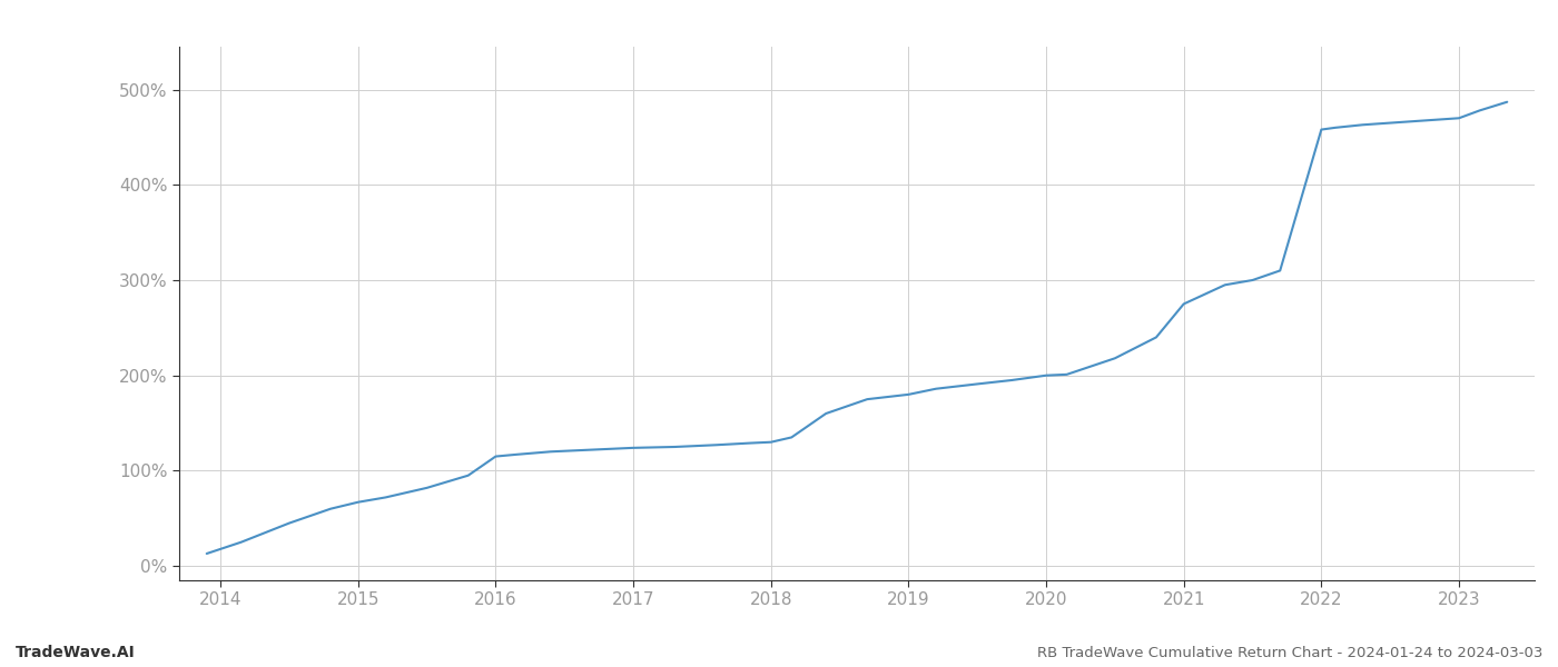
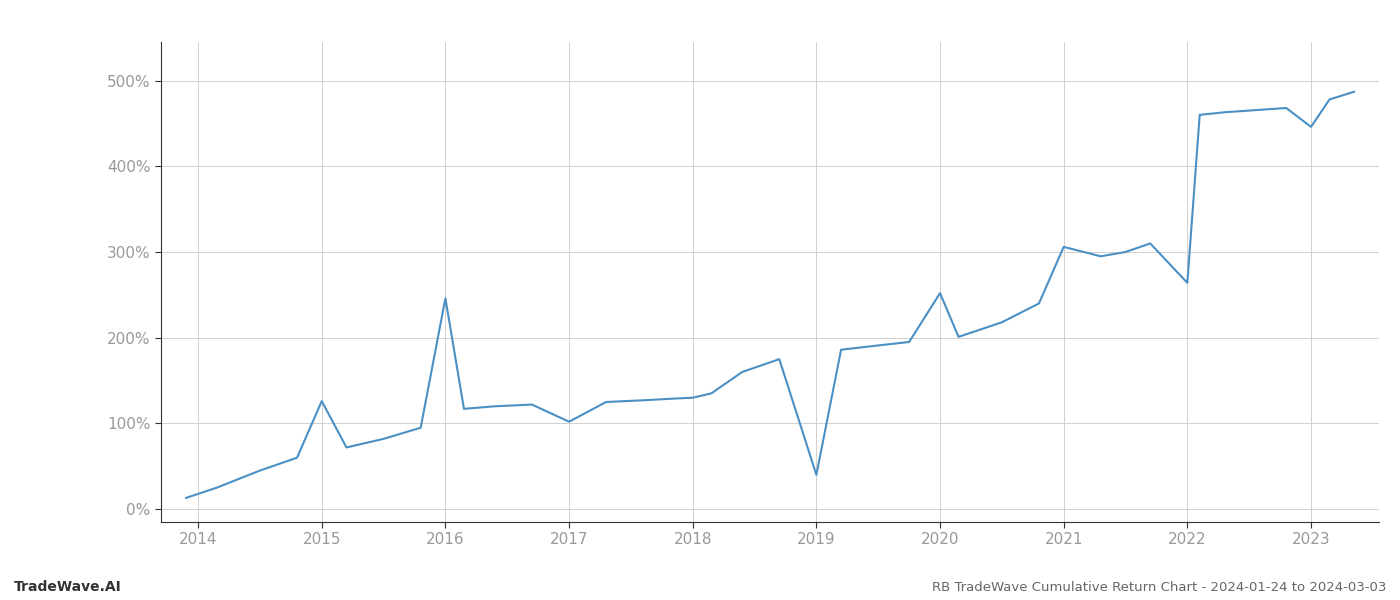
2015: 67% -> 126%
2016: 115% -> 246%
2017: 124% -> 102%
2019: 180% -> 40%
2020: 200% -> 252%
2021: 275% -> 306%
2022: 458% -> 264%
2023: 470% -> 446%
